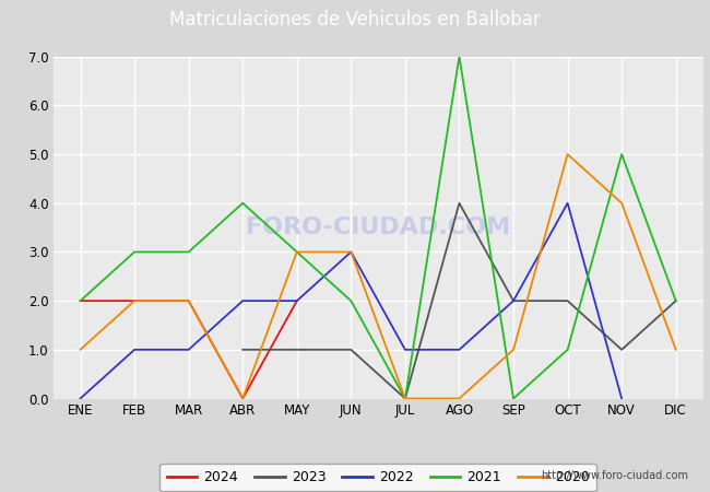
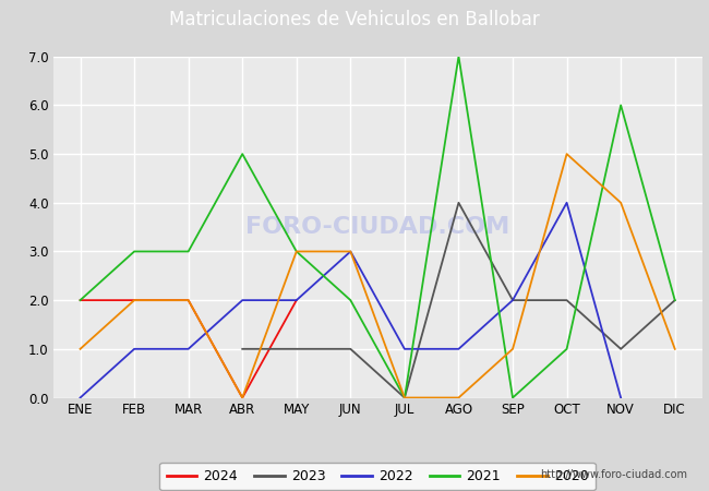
2021/ABR: 4 -> 5
2021/NOV: 5 -> 6
